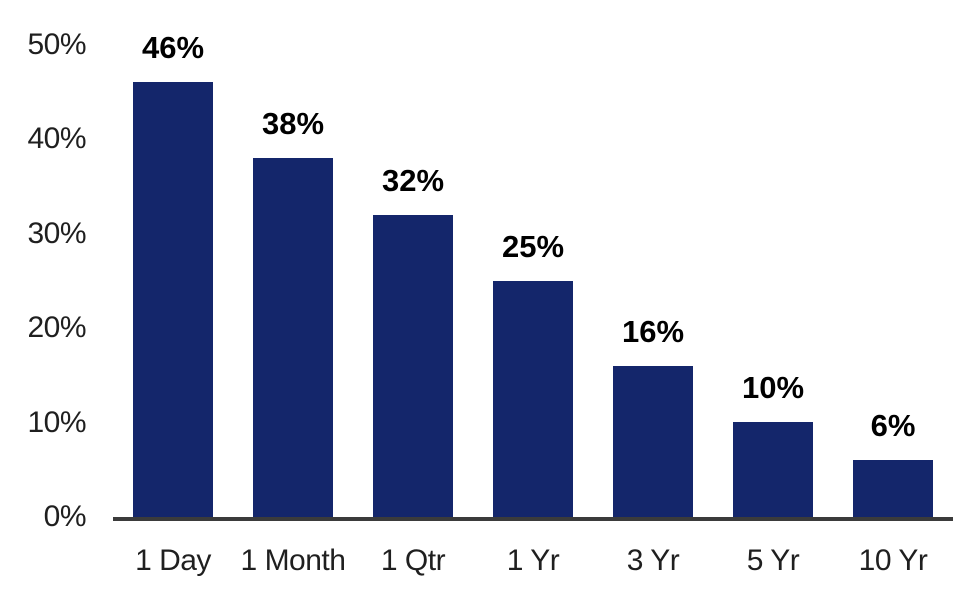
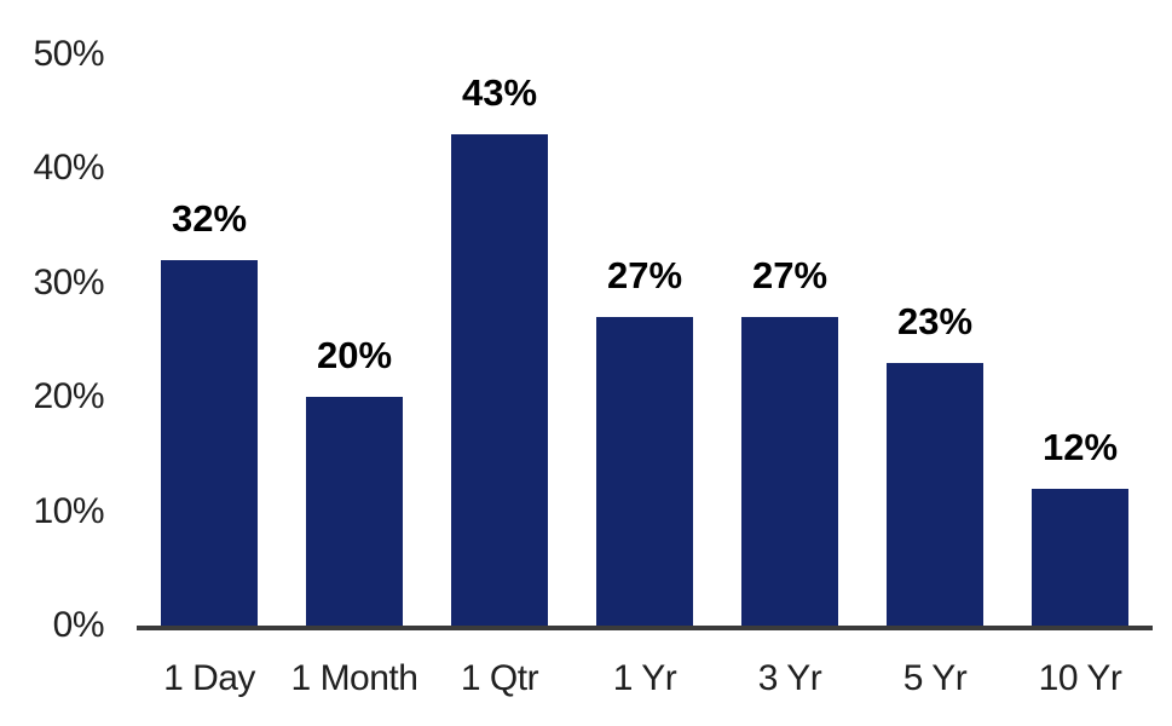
1 Day: 46% -> 32%
1 Month: 38% -> 20%
1 Qtr: 32% -> 43%
1 Yr: 25% -> 27%
3 Yr: 16% -> 27%
5 Yr: 10% -> 23%
10 Yr: 6% -> 12%
